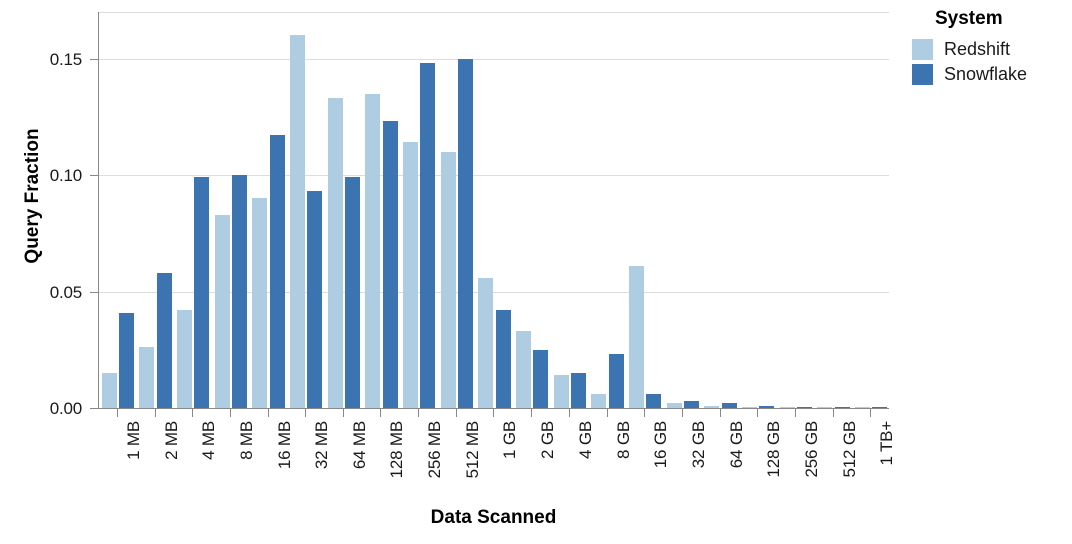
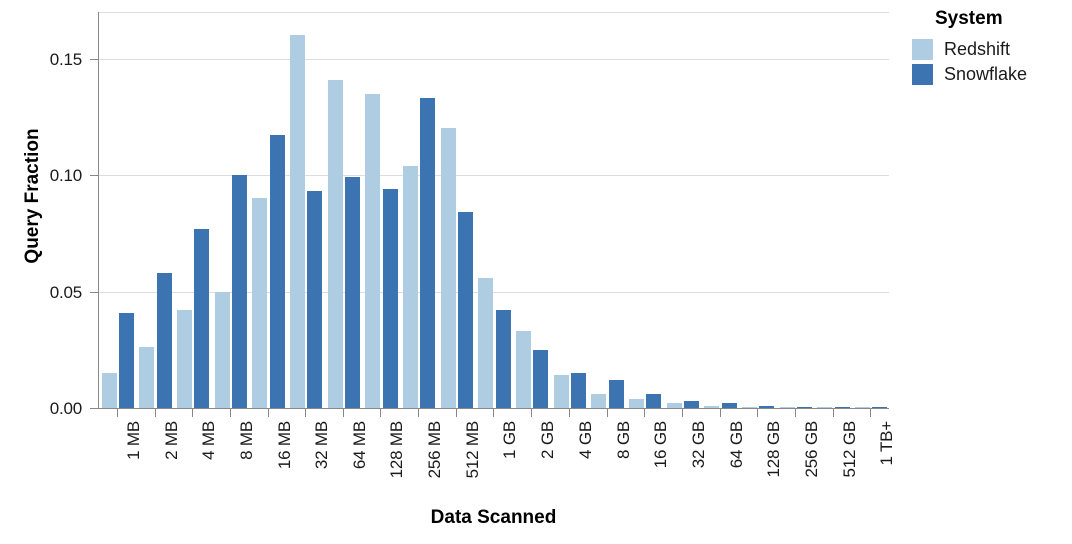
Snowflake/4 MB: 0.099 -> 0.077
Redshift/8 MB: 0.083 -> 0.050
Redshift/64 MB: 0.133 -> 0.141
Snowflake/128 MB: 0.123 -> 0.094
Redshift/256 MB: 0.114 -> 0.104
Snowflake/256 MB: 0.148 -> 0.133
Redshift/512 MB: 0.110 -> 0.120
Snowflake/512 MB: 0.150 -> 0.084
Snowflake/8 GB: 0.023 -> 0.012
Redshift/16 GB: 0.061 -> 0.004
